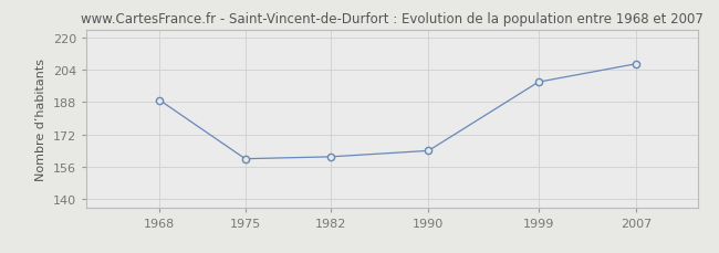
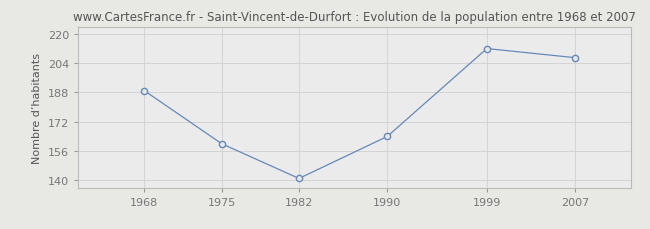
1982: 161 -> 141
1999: 198 -> 212
